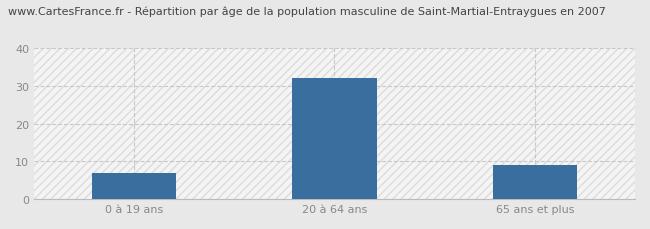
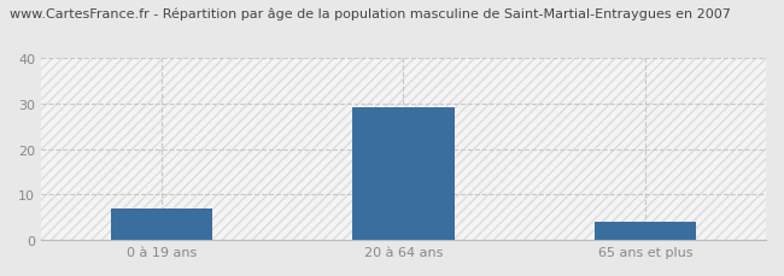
20 à 64 ans: 32 -> 29
65 ans et plus: 9 -> 4
